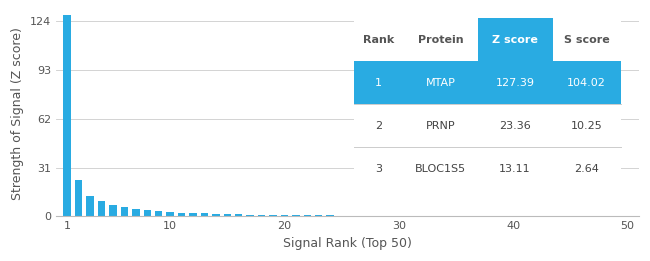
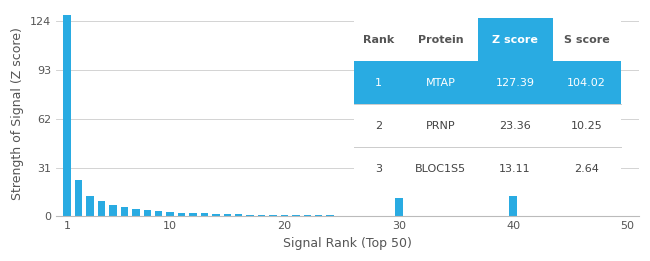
30: 0 -> 12
40: 0 -> 13
